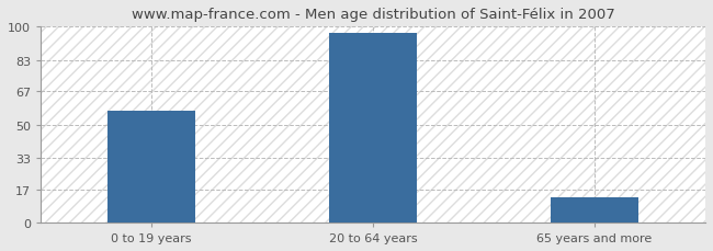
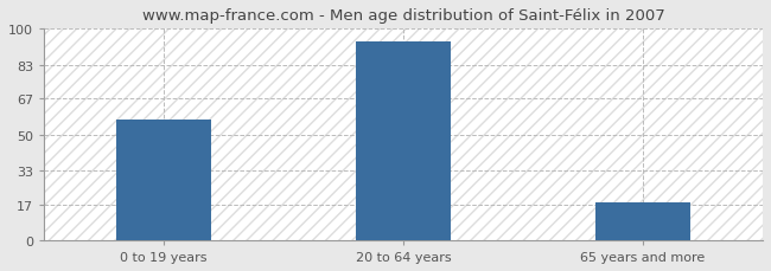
20 to 64 years: 97 -> 94
65 years and more: 13 -> 18
